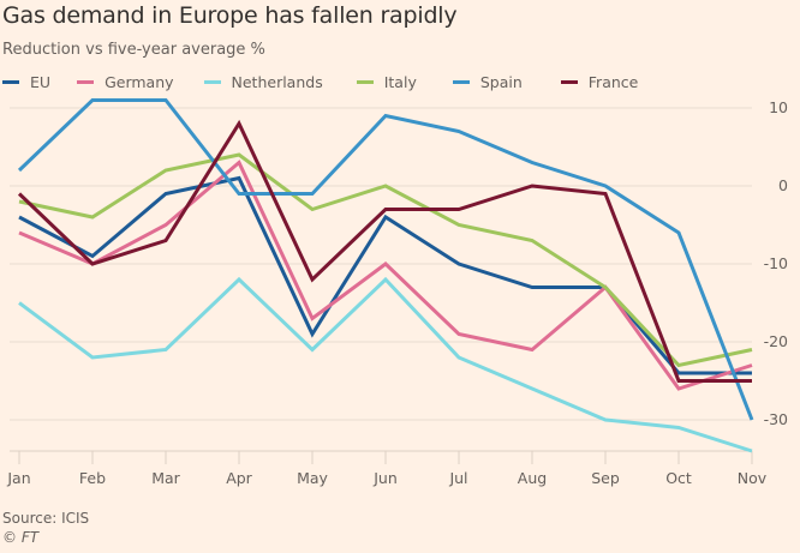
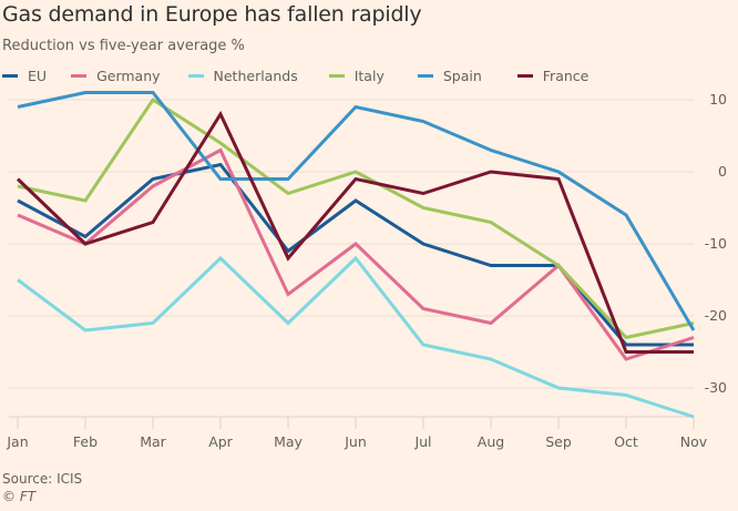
Spain/Jan: 2 -> 9
Germany/Mar: -5 -> -2
Italy/Mar: 2 -> 10
EU/May: -19 -> -11
France/Jun: -3 -> -1
Netherlands/Jul: -22 -> -24
Spain/Nov: -30 -> -22
